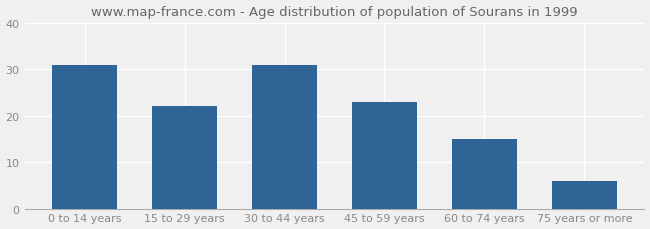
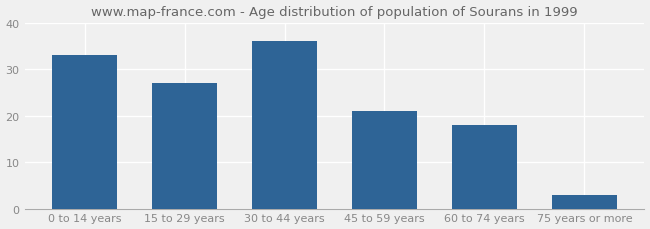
0 to 14 years: 31 -> 33
15 to 29 years: 22 -> 27
30 to 44 years: 31 -> 36
45 to 59 years: 23 -> 21
60 to 74 years: 15 -> 18
75 years or more: 6 -> 3
